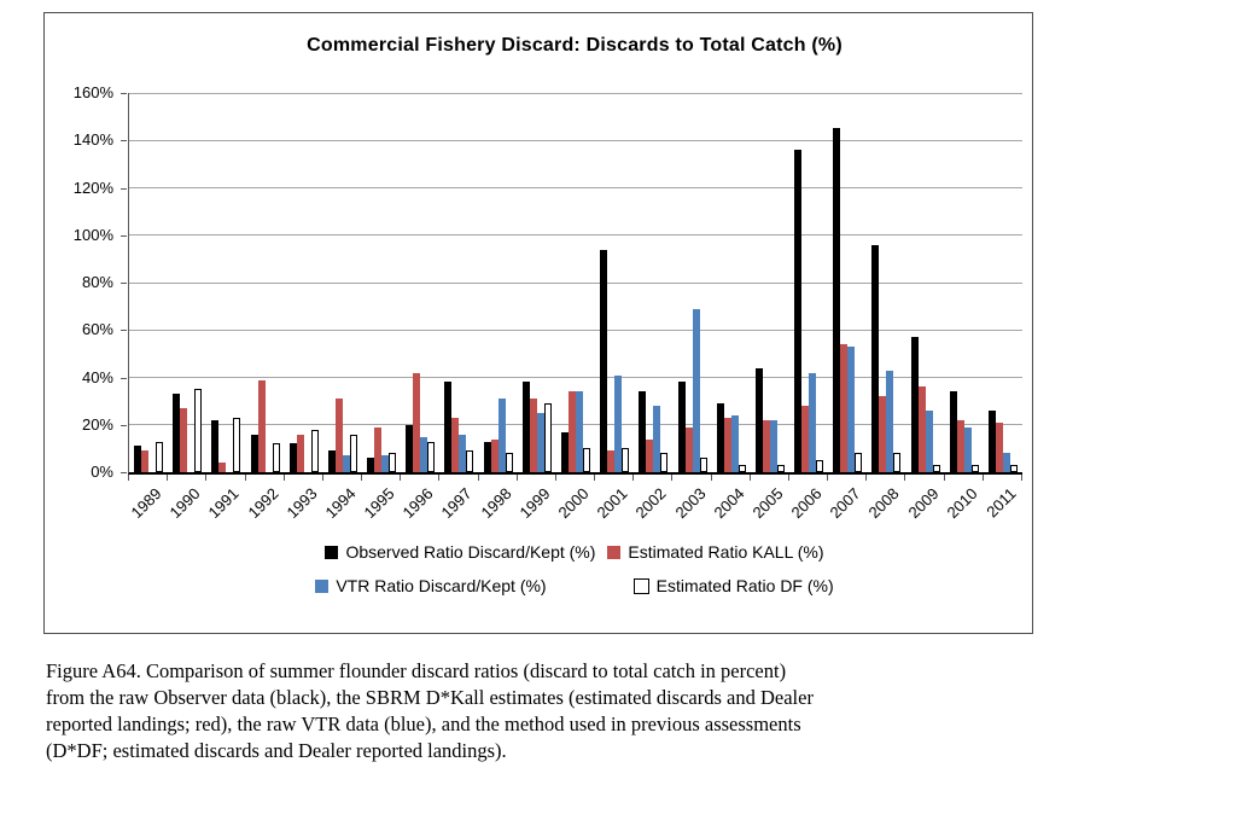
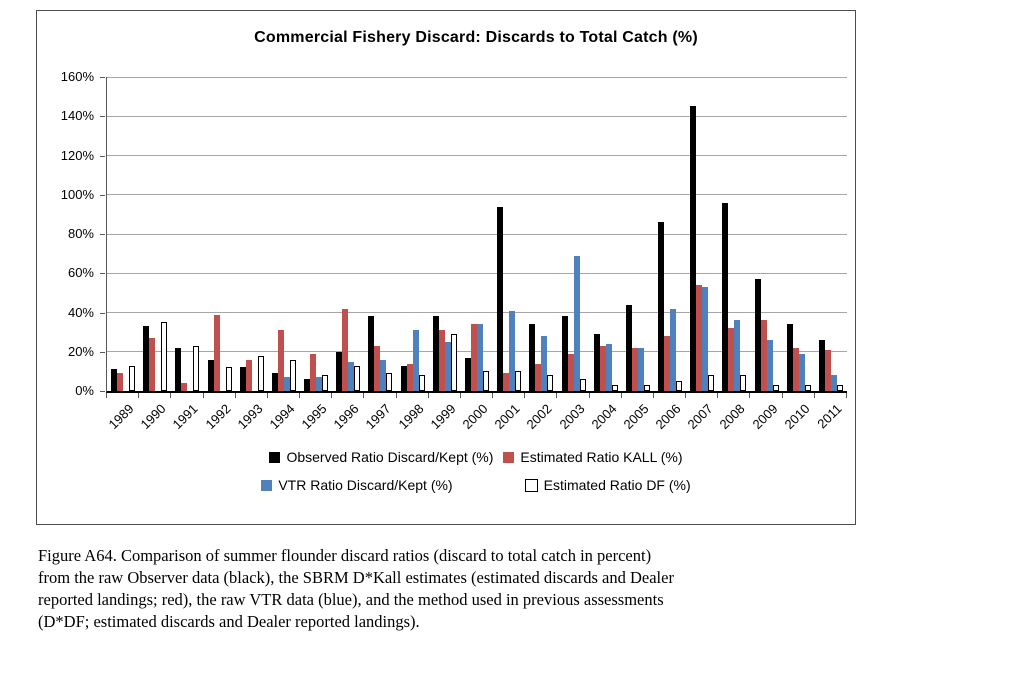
Observed Ratio Discard/Kept (%)/2006: 136% -> 86%
VTR Ratio Discard/Kept (%)/2008: 43% -> 36%
